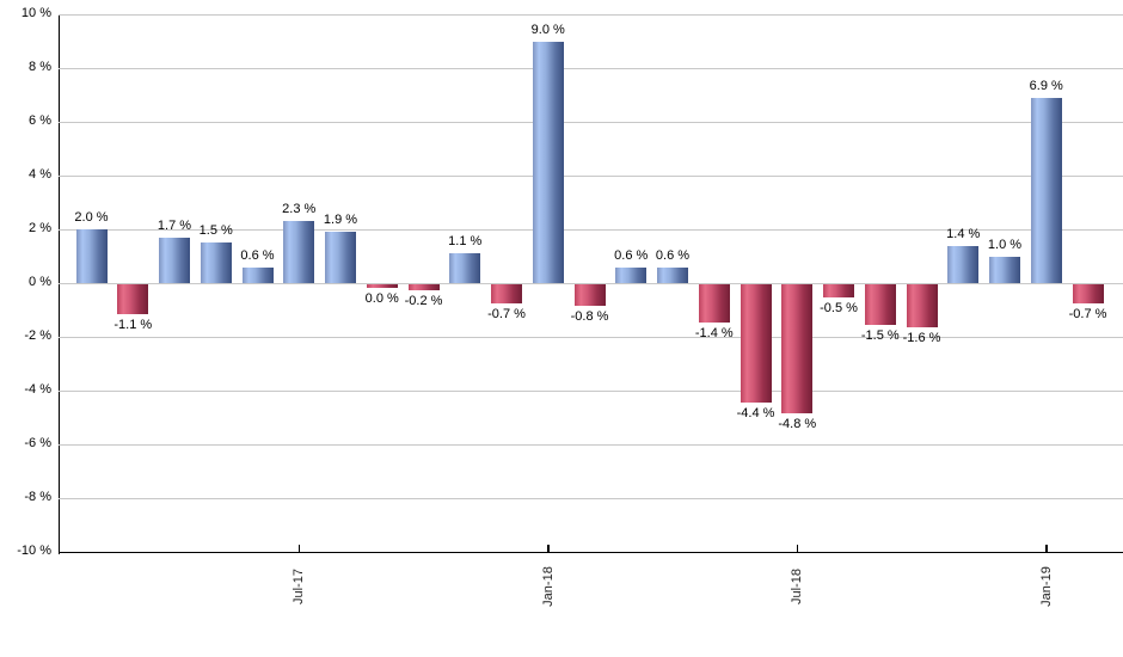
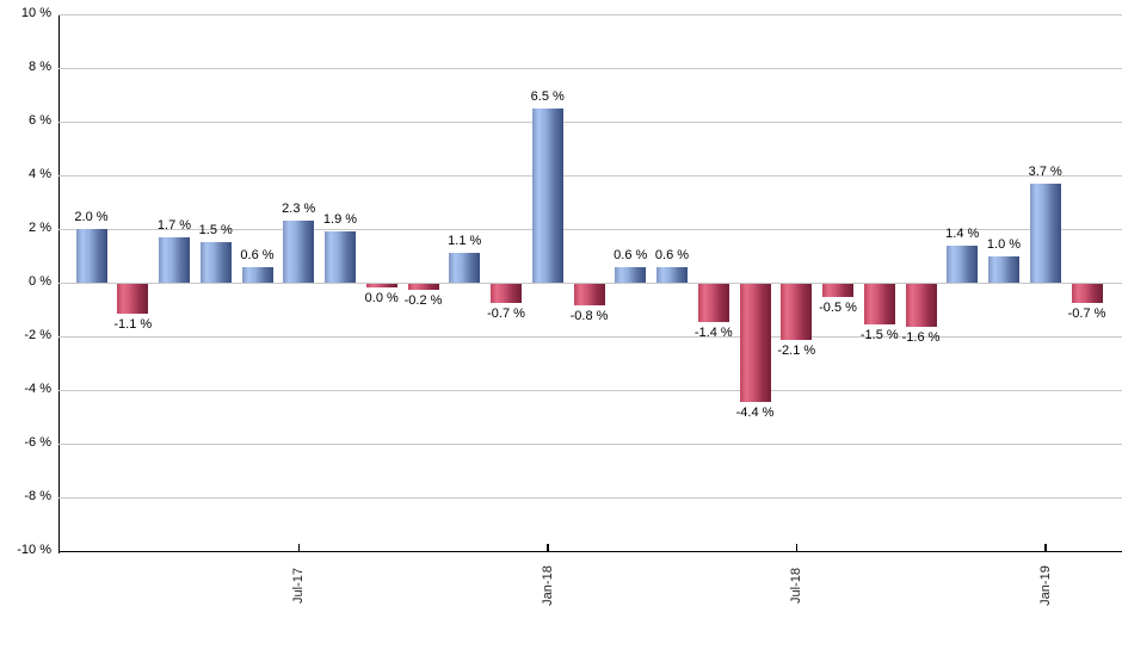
Jan-18: 9.0 -> 6.5
Jul-18: -4.8 -> -2.1
Jan-19: 6.9 -> 3.7
